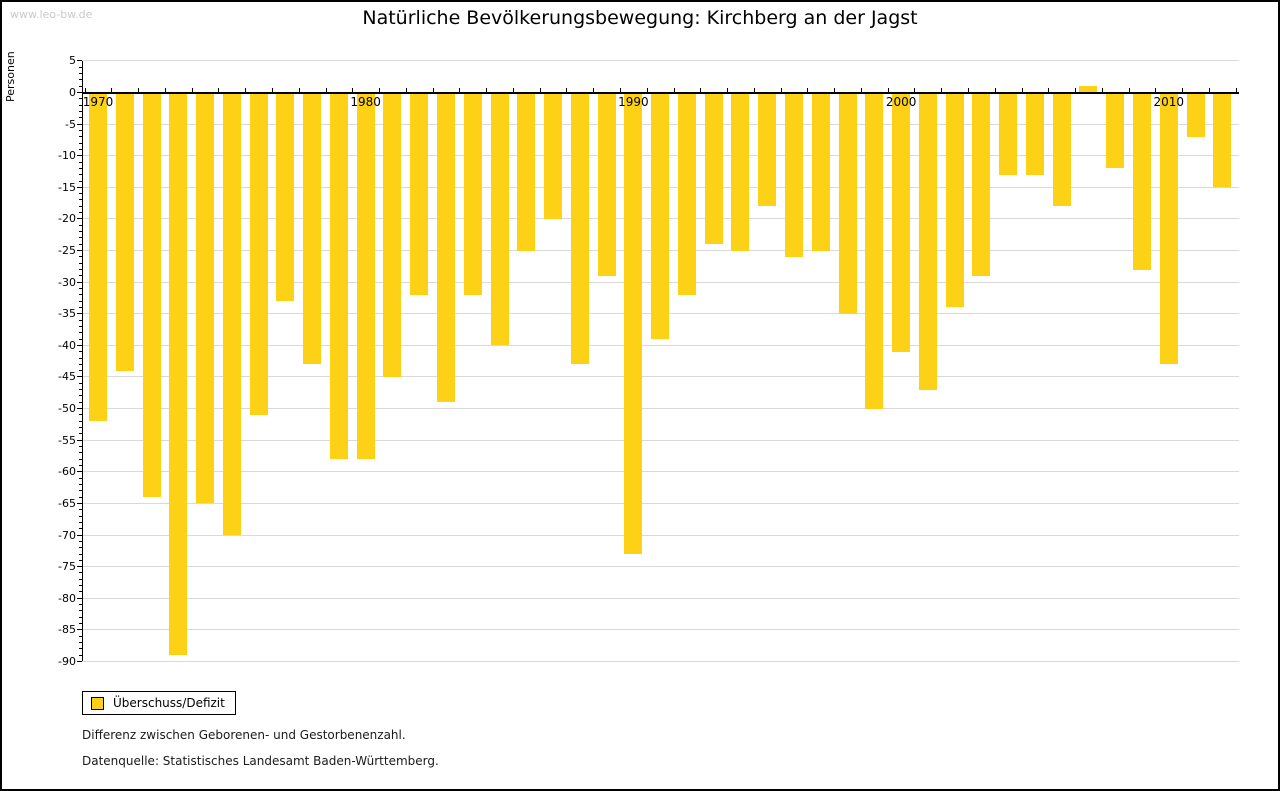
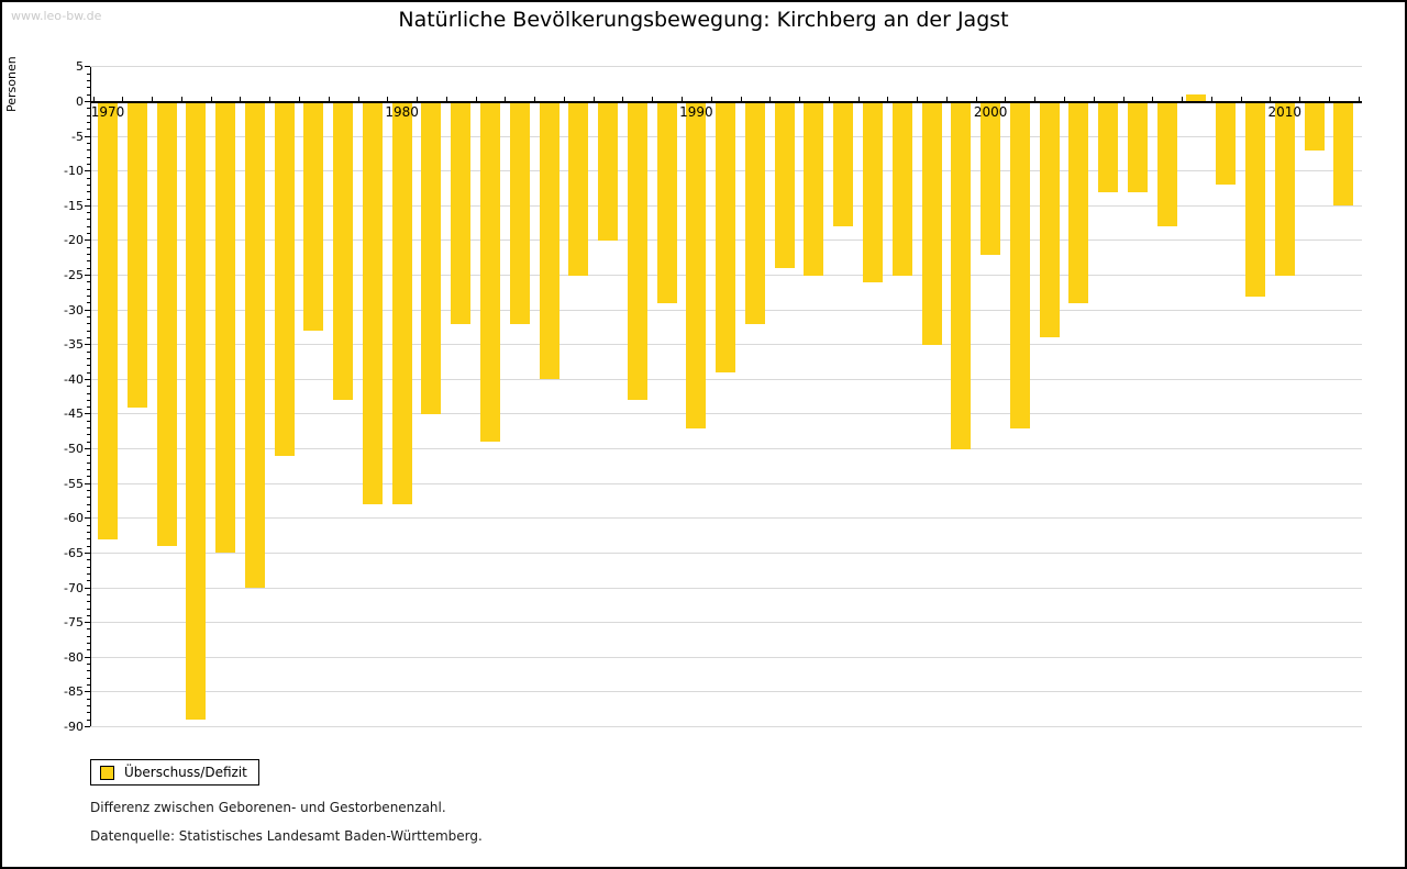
1970: -52 -> -63
1990: -73 -> -47
2000: -41 -> -22
2010: -43 -> -25
